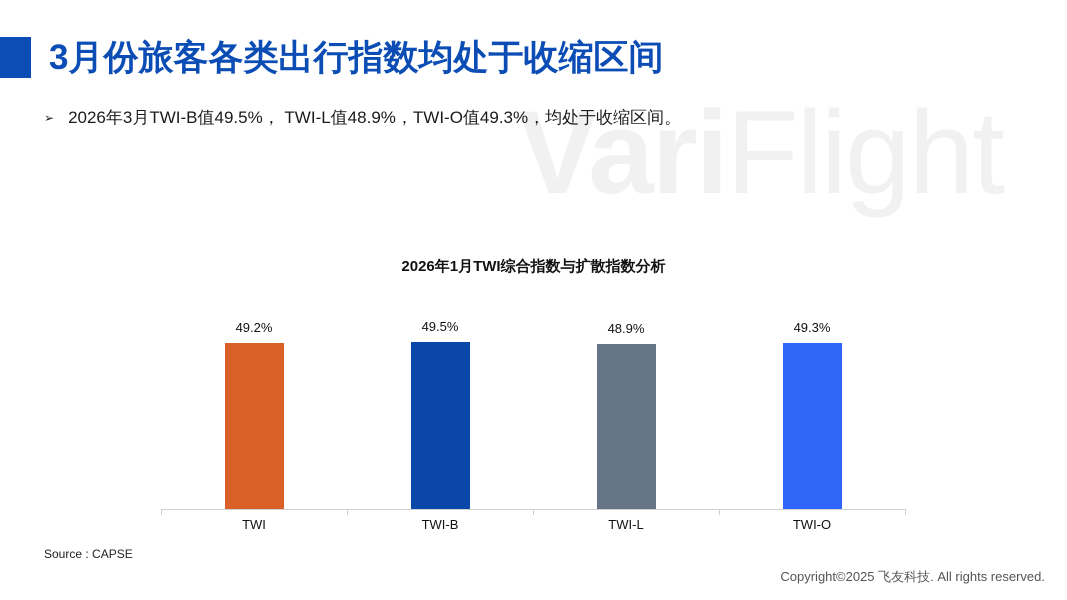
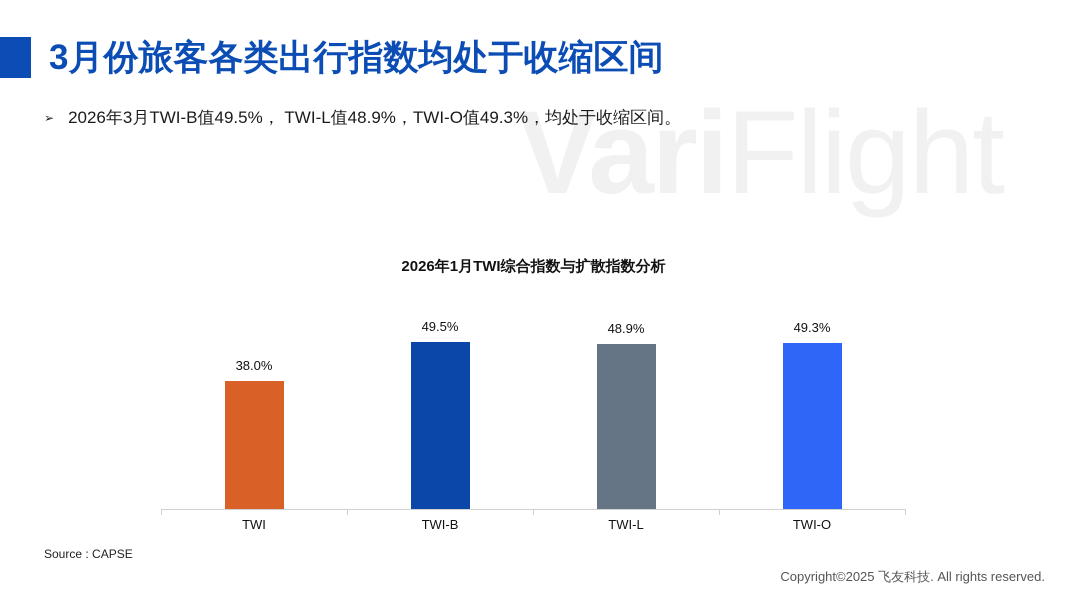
TWI: 49.2% -> 38.0%
